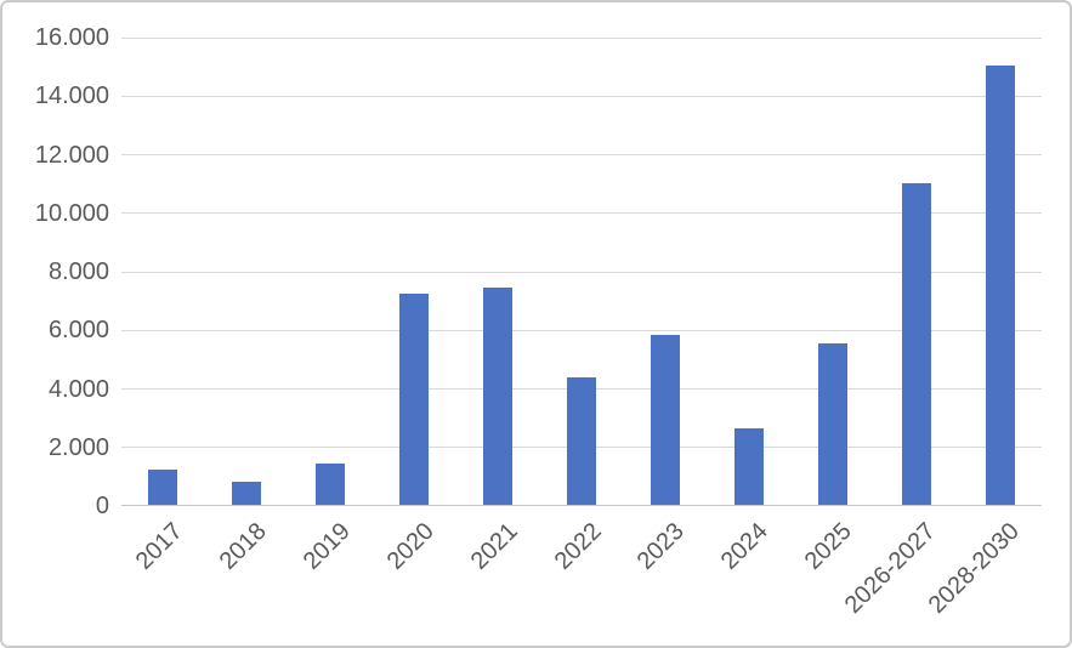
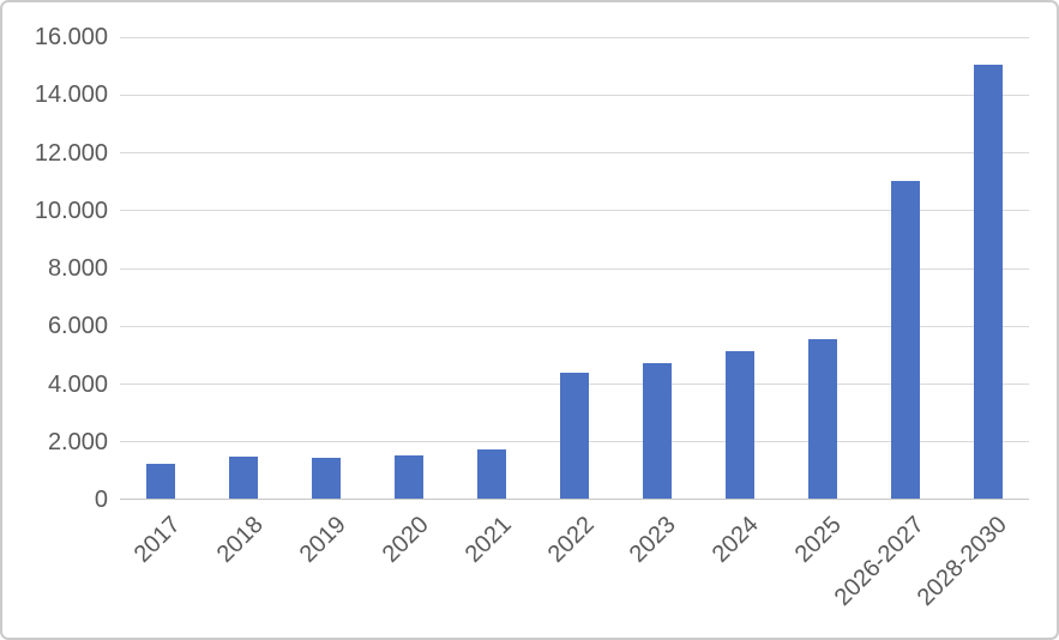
2018: 800 -> 1400
2020: 7200 -> 1500
2021: 7400 -> 1700
2023: 5800 -> 4700
2024: 2600 -> 5100
